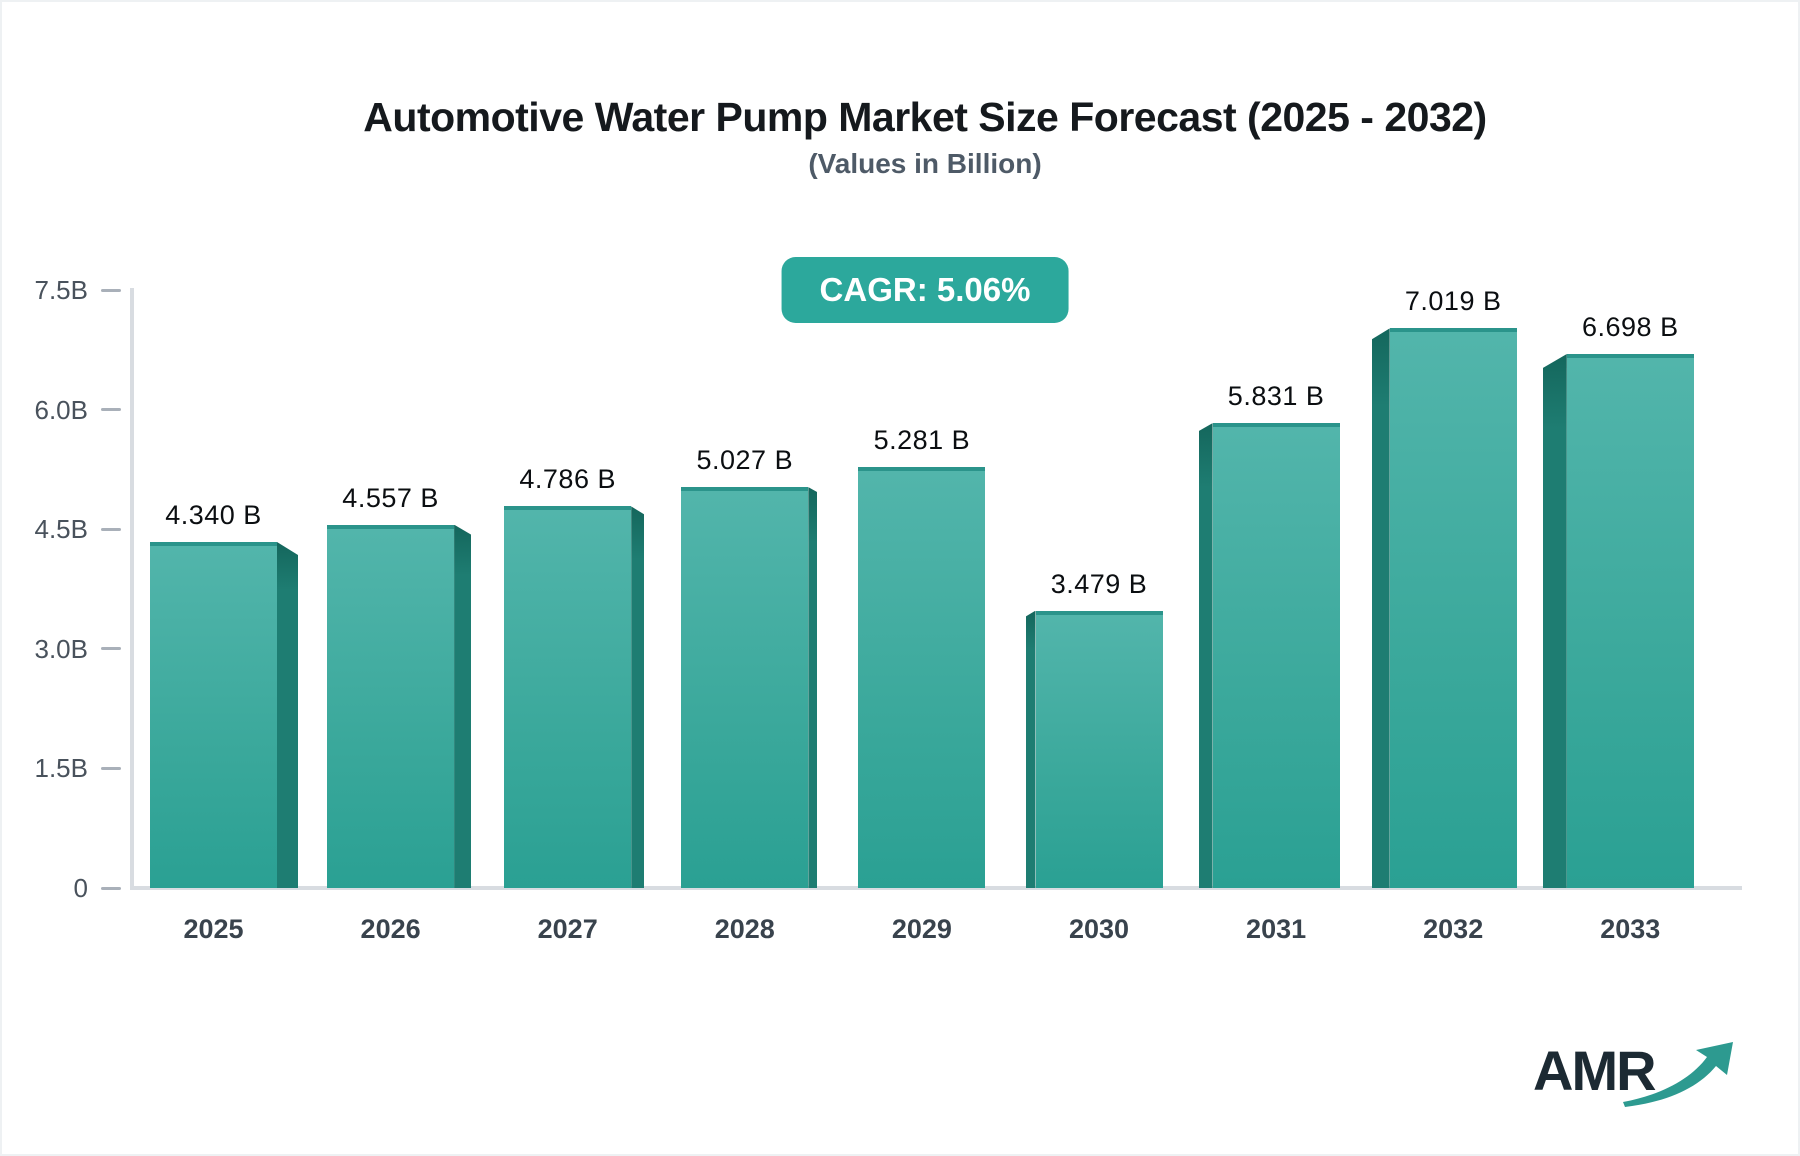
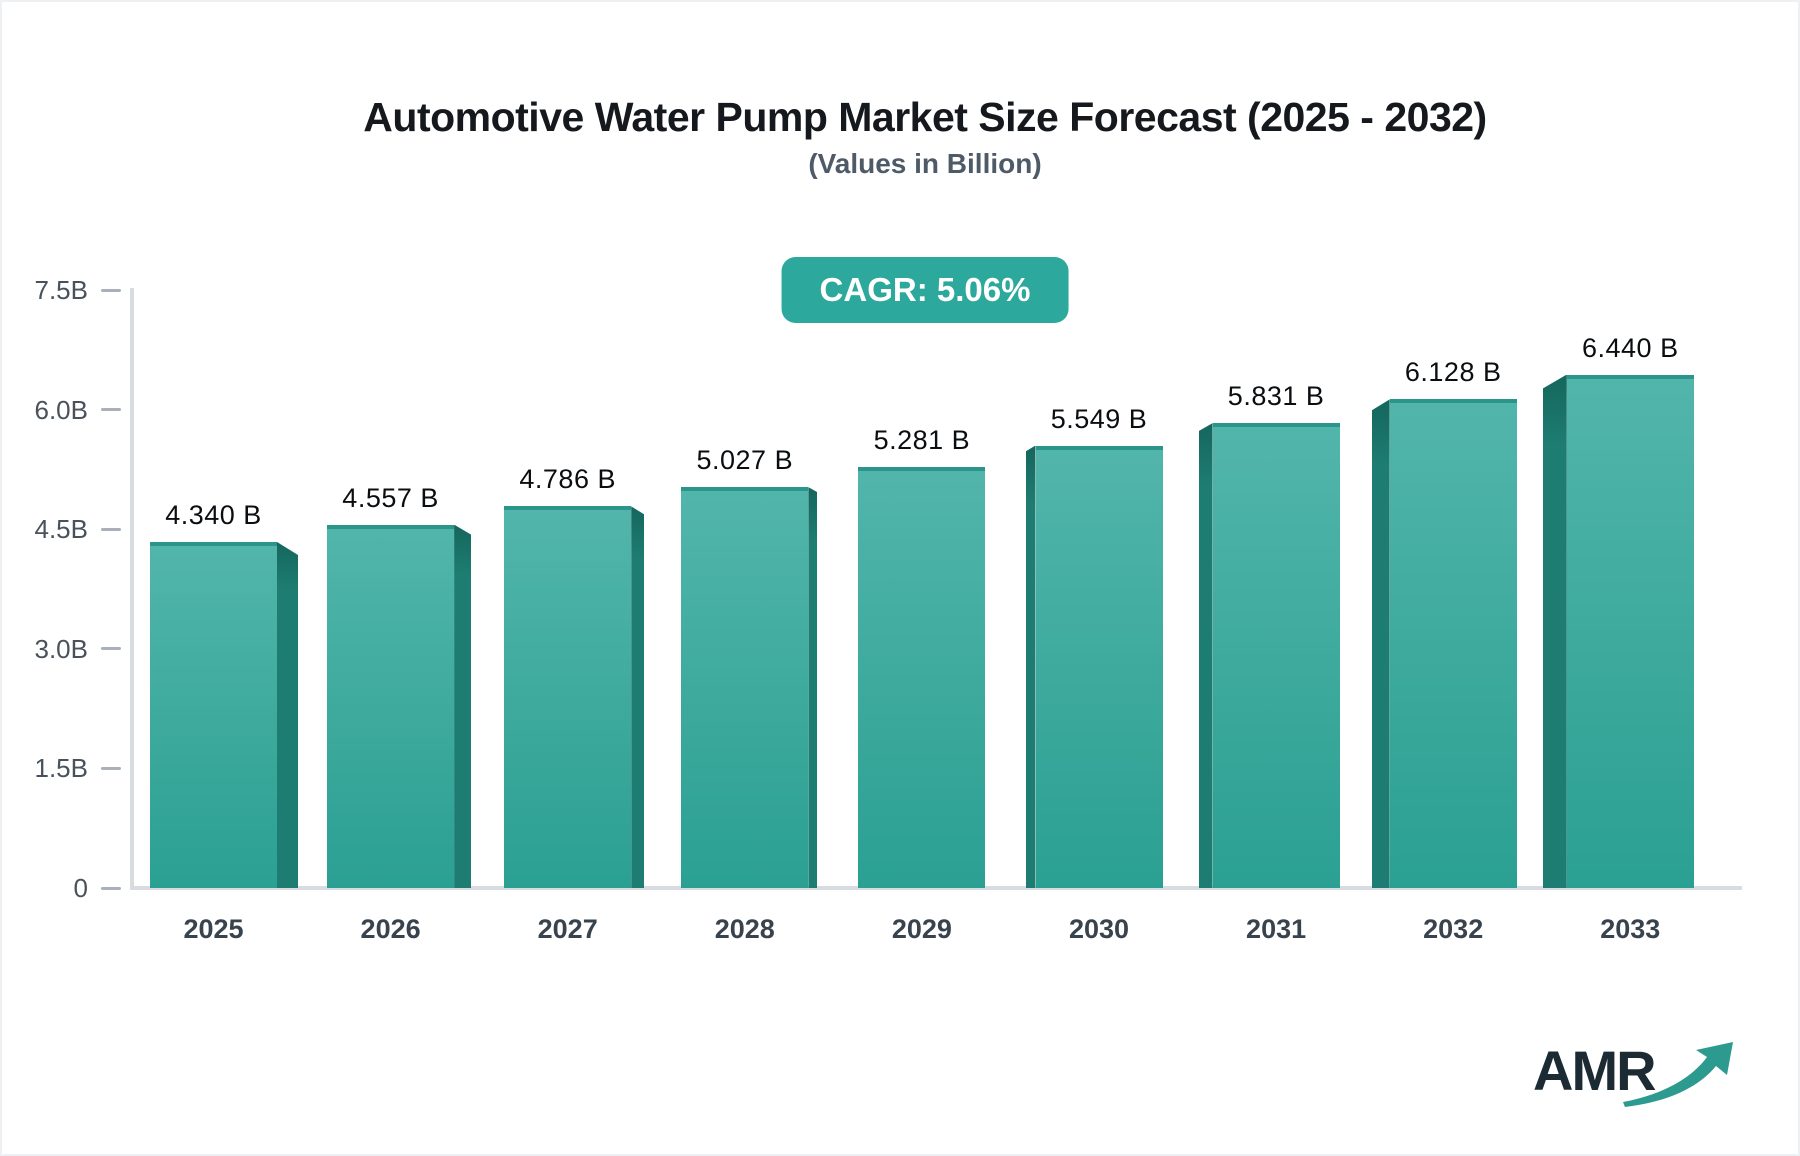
2030: 3.479 -> 5.549
2032: 7.019 -> 6.128
2033: 6.698 -> 6.440
